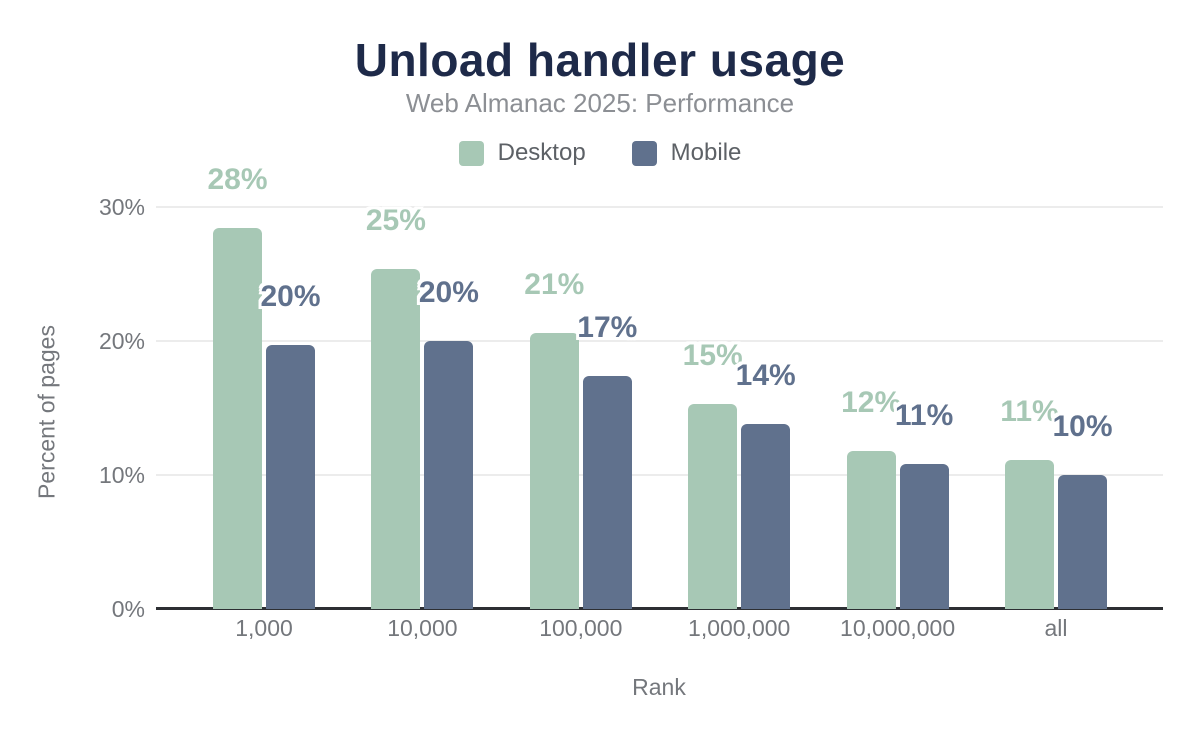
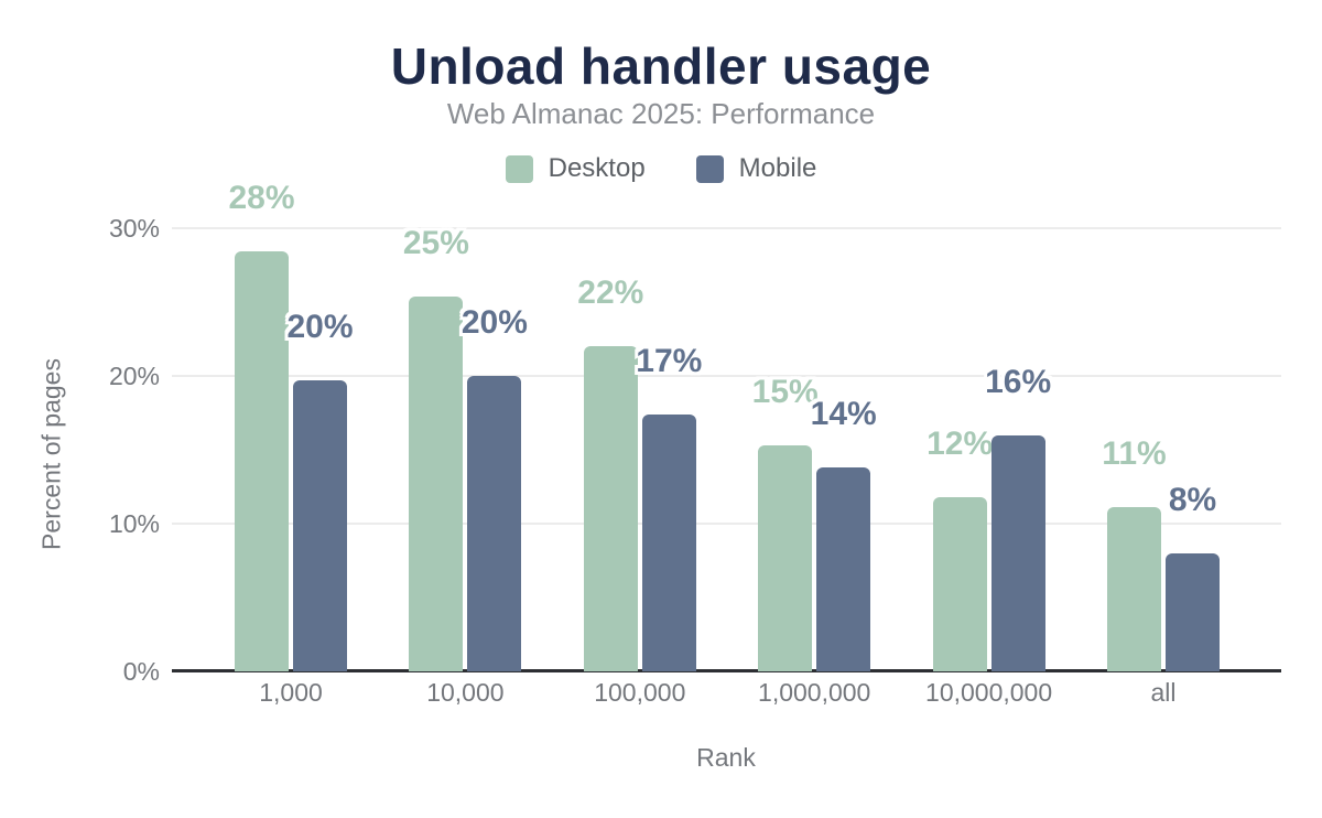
Desktop/100,000: 21% -> 22%
Mobile/10,000,000: 11% -> 16%
Mobile/all: 10% -> 8%
